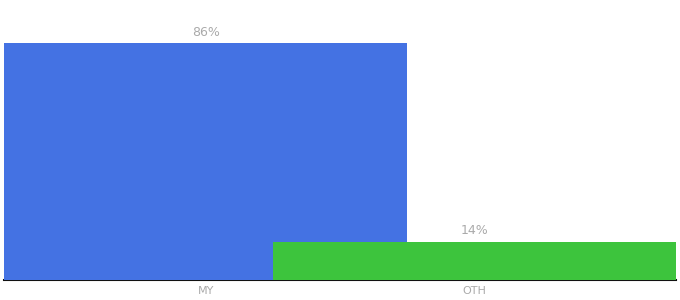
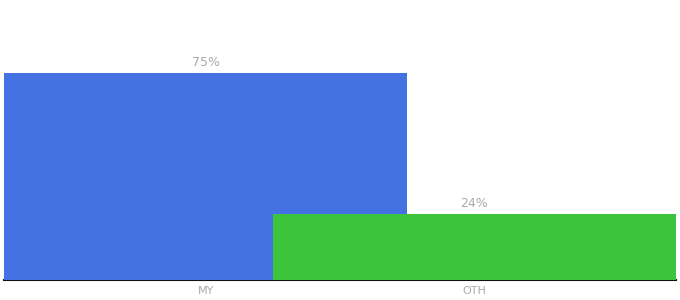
MY: 86% -> 75%
OTH: 14% -> 24%
